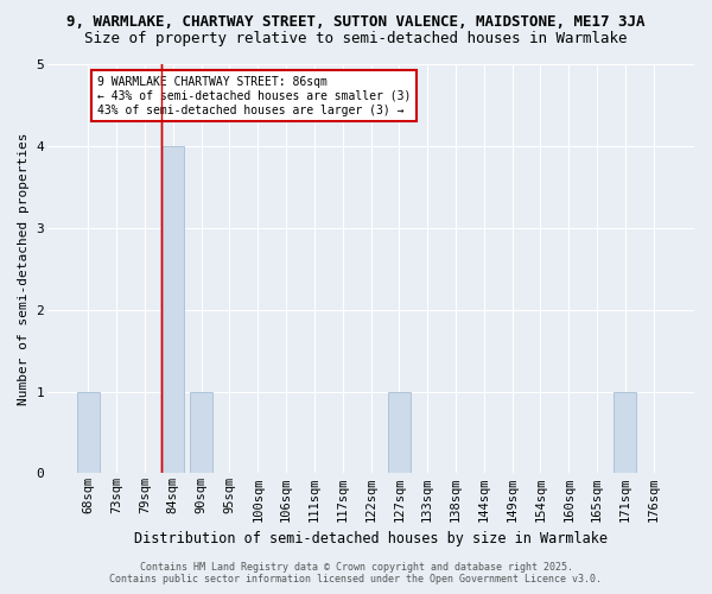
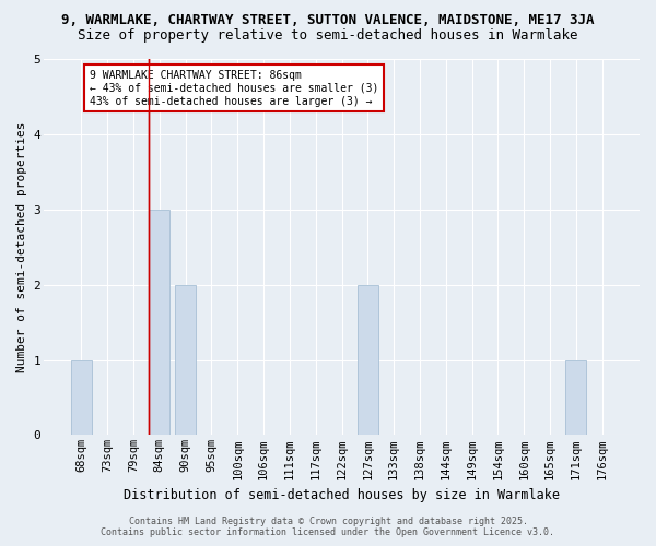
84sqm: 4 -> 3
90sqm: 1 -> 2
127sqm: 1 -> 2
